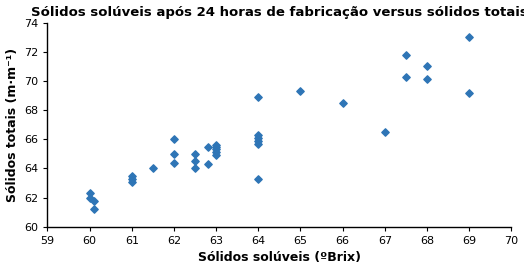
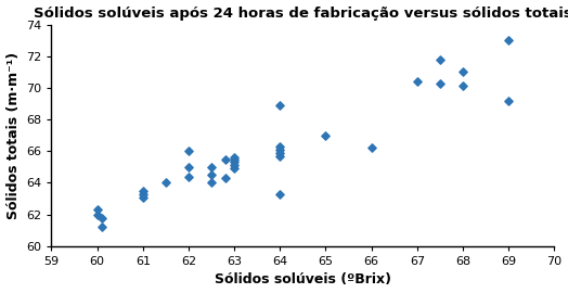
65: 69.3 -> 67.0
66: 68.5 -> 66.2
67: 66.5 -> 70.4
